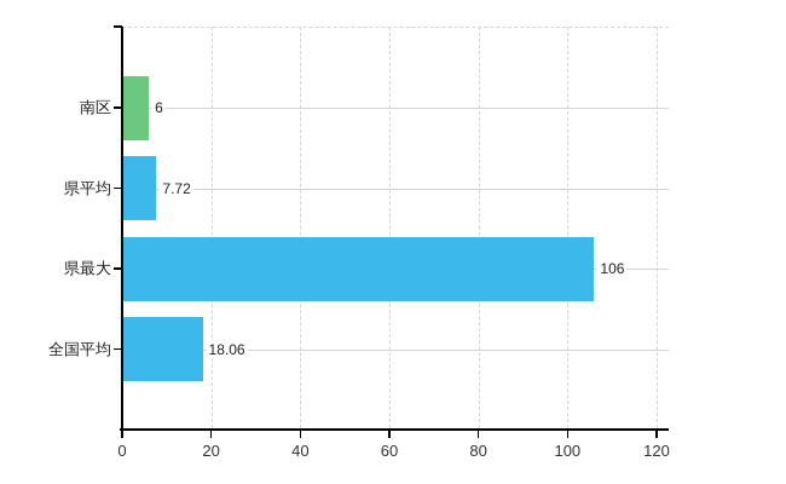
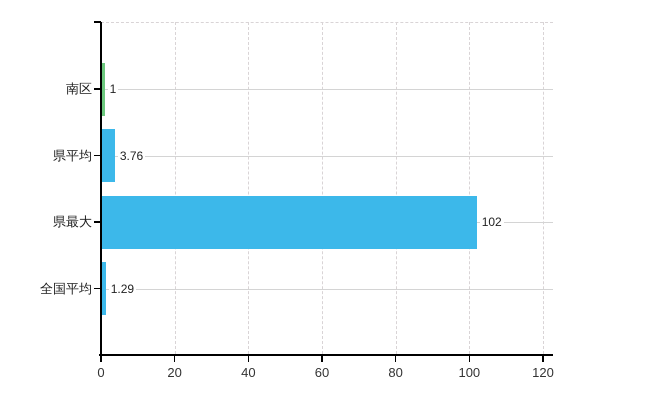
南区: 6 -> 1
県平均: 7.72 -> 3.76
県最大: 106 -> 102
全国平均: 18.06 -> 1.29
